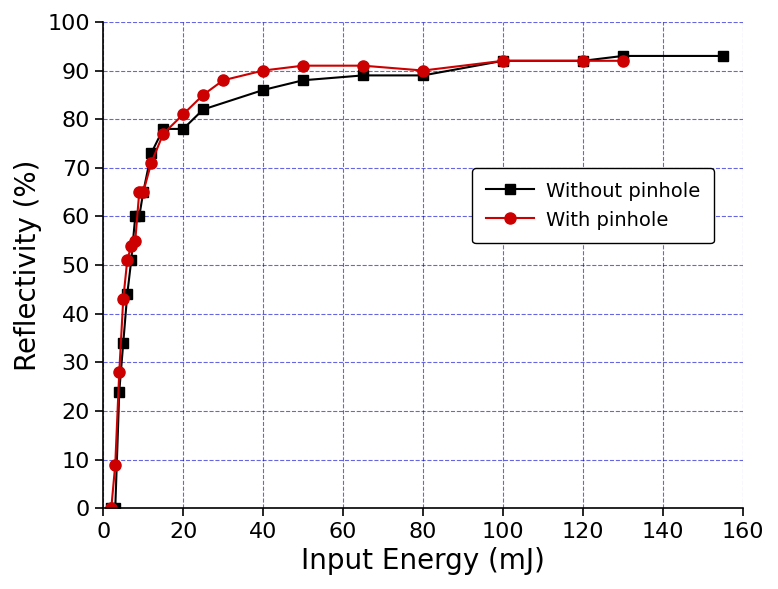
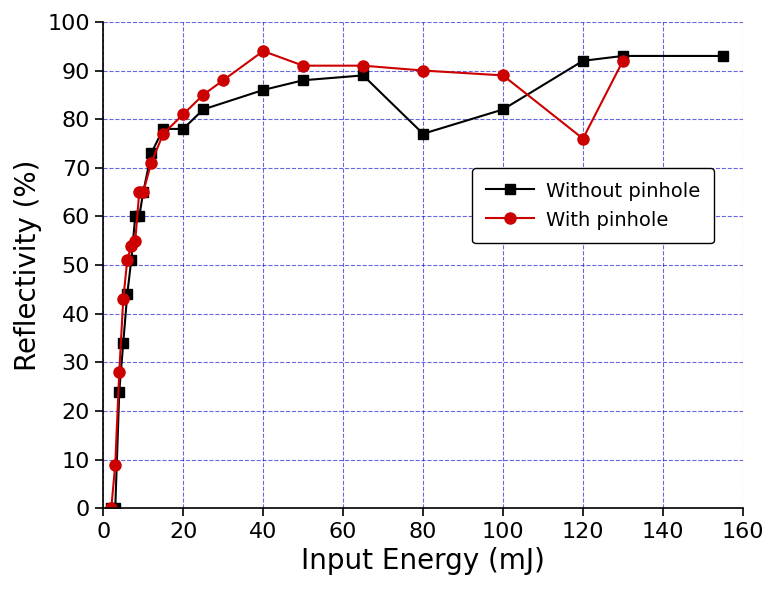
With pinhole/40: 90 -> 94
Without pinhole/80: 89 -> 77
Without pinhole/100: 92 -> 82
With pinhole/100: 92 -> 89
With pinhole/120: 92 -> 76
